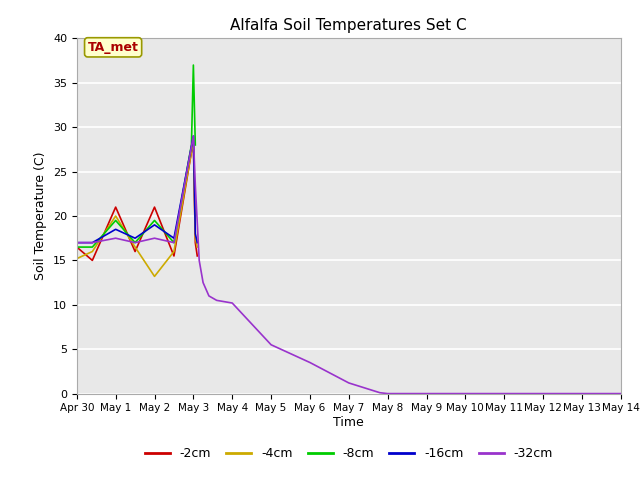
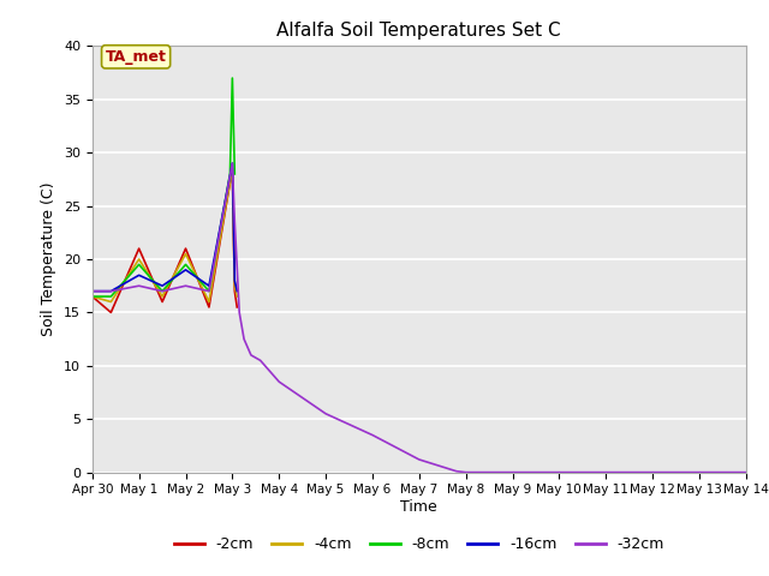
-4cm/Apr 30: 15.2 -> 16.5
-4cm/May 2: 13.2 -> 20.5
-32cm/May 4: 10.2 -> 8.5
